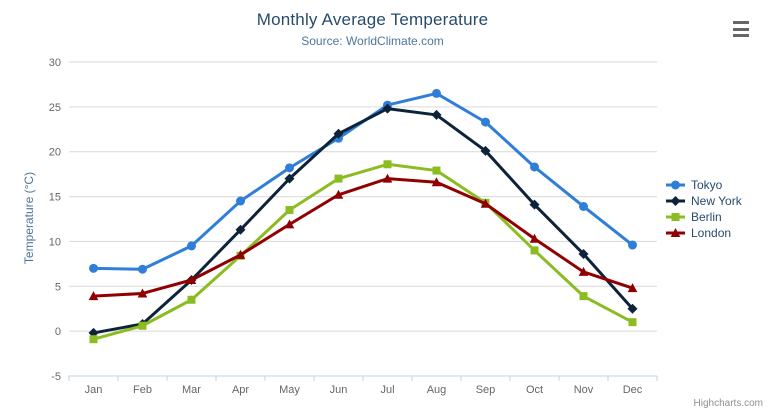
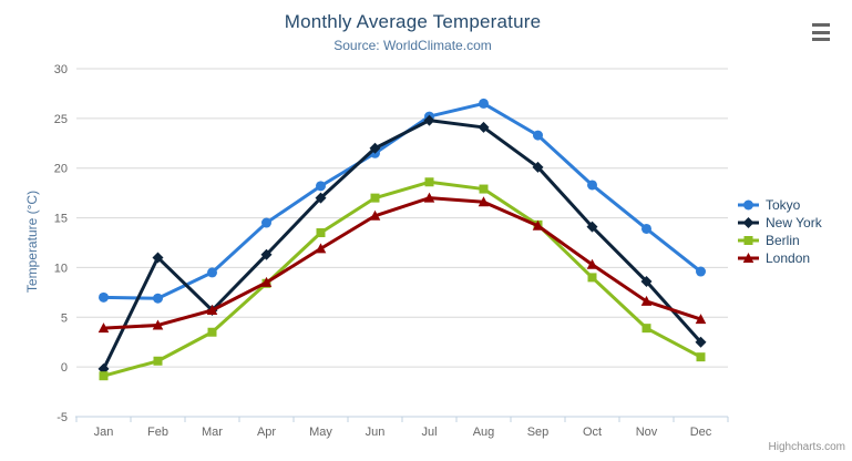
New York/Feb: 1 -> 11
